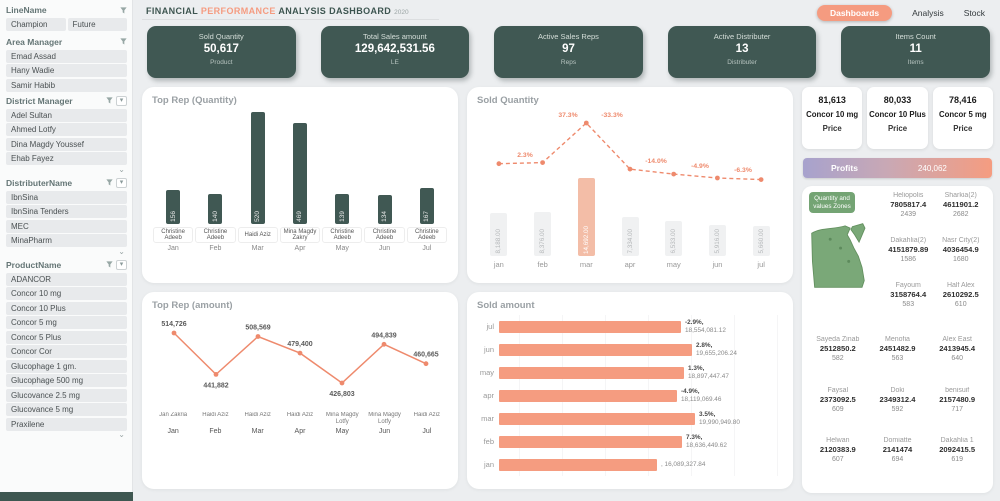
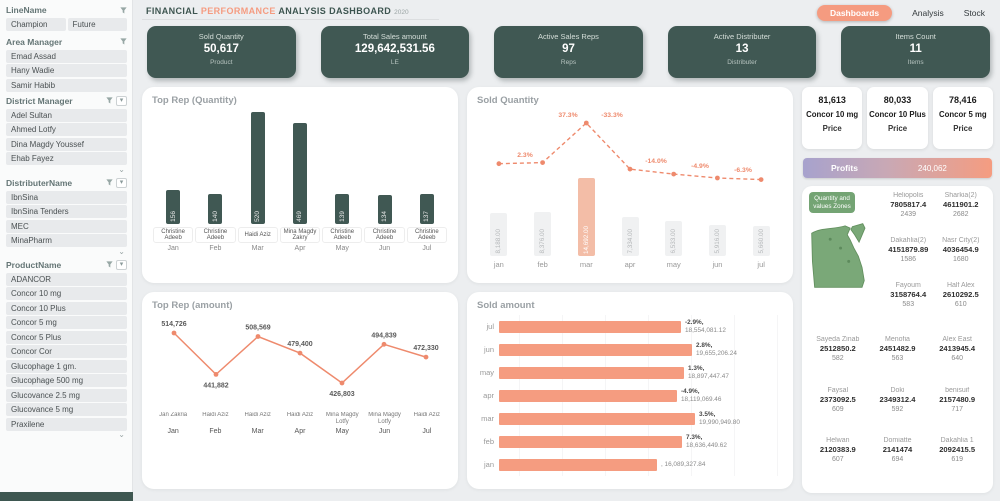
Top Rep (Quantity)/Jul: 167 -> 137
Top Rep (amount)/Jul: 460,665 -> 472,330
